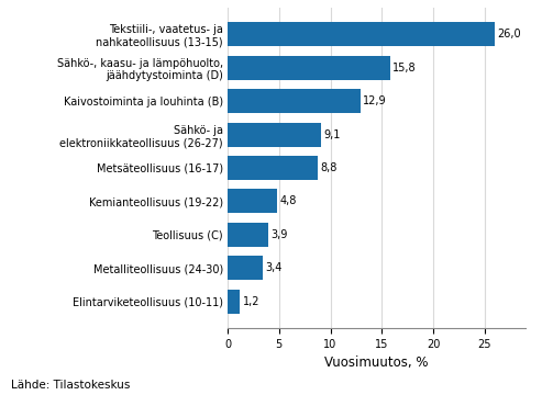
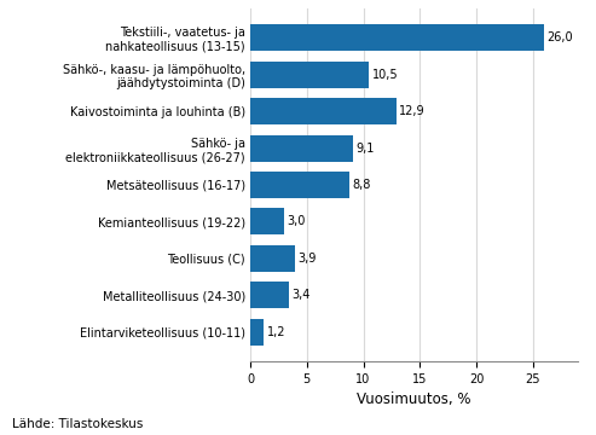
Sähkö-, kaasu- ja lämpöhuolto, jäähdytystoiminta (D): 15,8 -> 10,5
Kemianteollisuus (19-22): 4,8 -> 3,0
